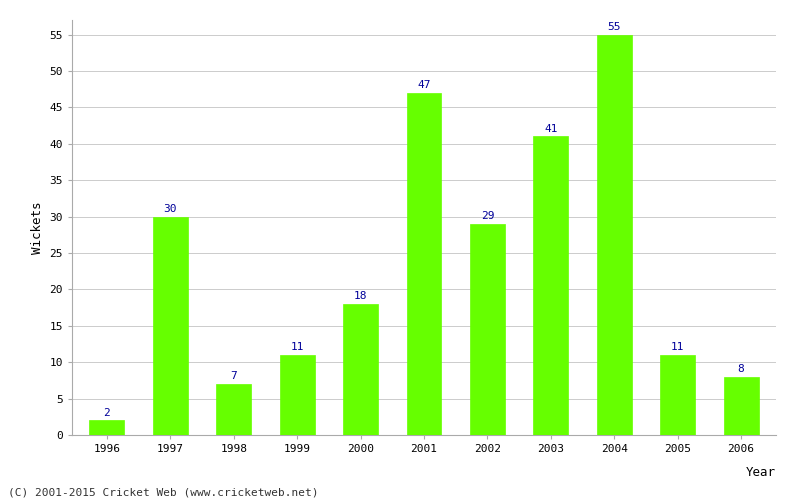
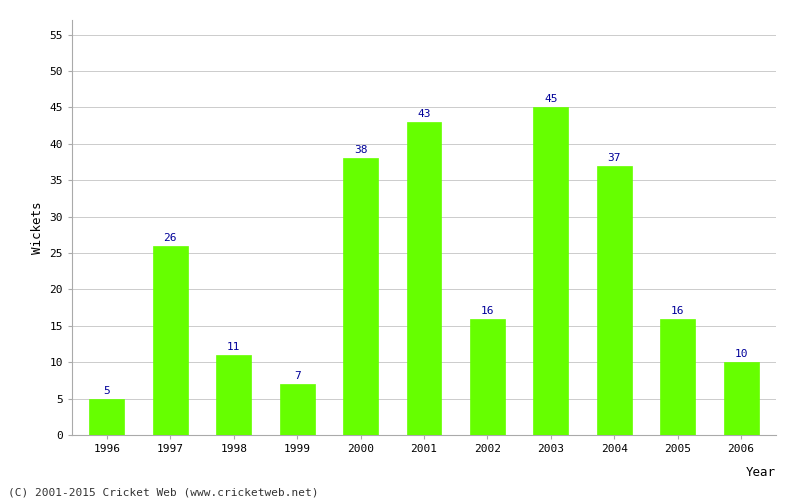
1996: 2 -> 5
1997: 30 -> 26
1998: 7 -> 11
1999: 11 -> 7
2000: 18 -> 38
2001: 47 -> 43
2002: 29 -> 16
2003: 41 -> 45
2004: 55 -> 37
2005: 11 -> 16
2006: 8 -> 10
